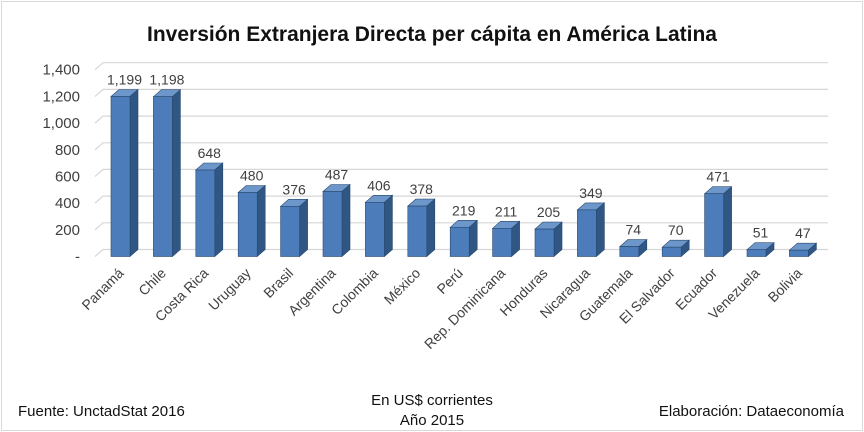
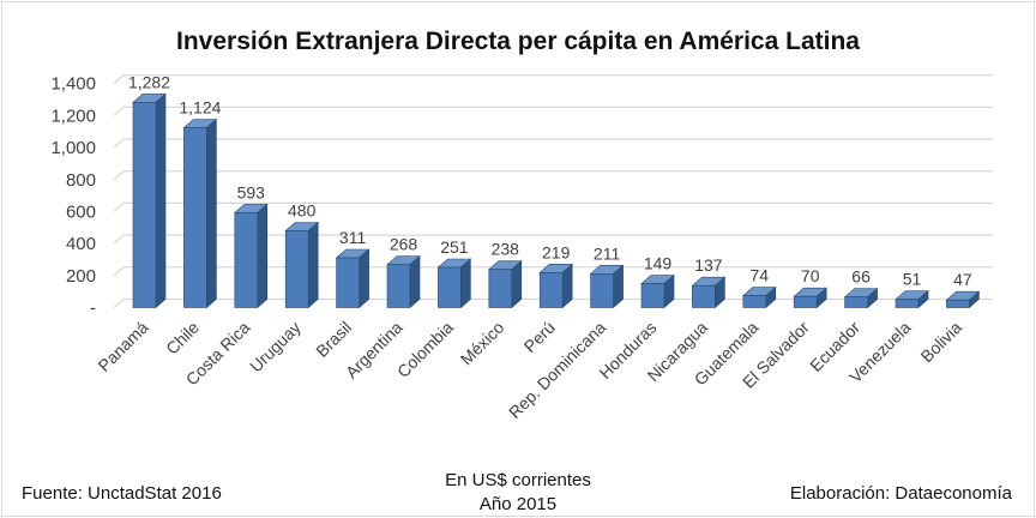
Panamá: 1,199 -> 1,282
Chile: 1,198 -> 1,124
Costa Rica: 648 -> 593
Brasil: 376 -> 311
Argentina: 487 -> 268
Colombia: 406 -> 251
México: 378 -> 238
Honduras: 205 -> 149
Nicaragua: 349 -> 137
Ecuador: 471 -> 66
